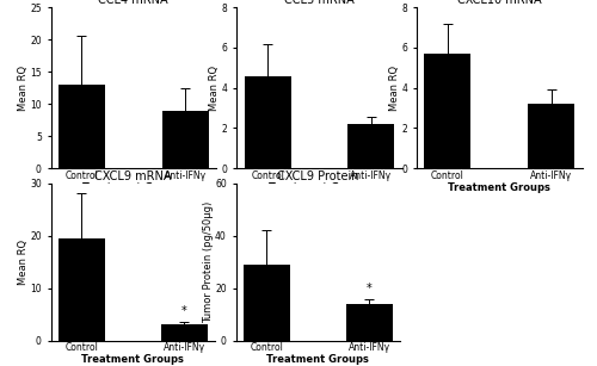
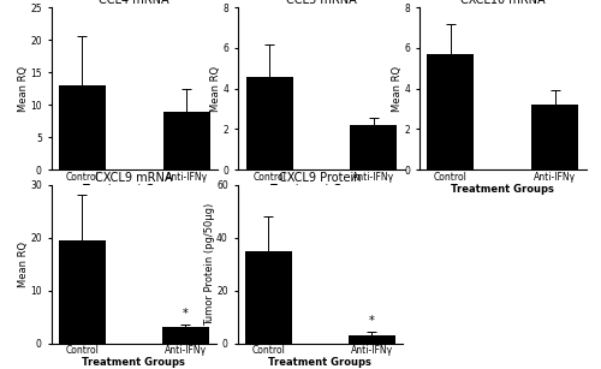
CXCL9 Protein/Control: 29 -> 35
CXCL9 Protein/Anti-IFNγ: 14 -> 3
